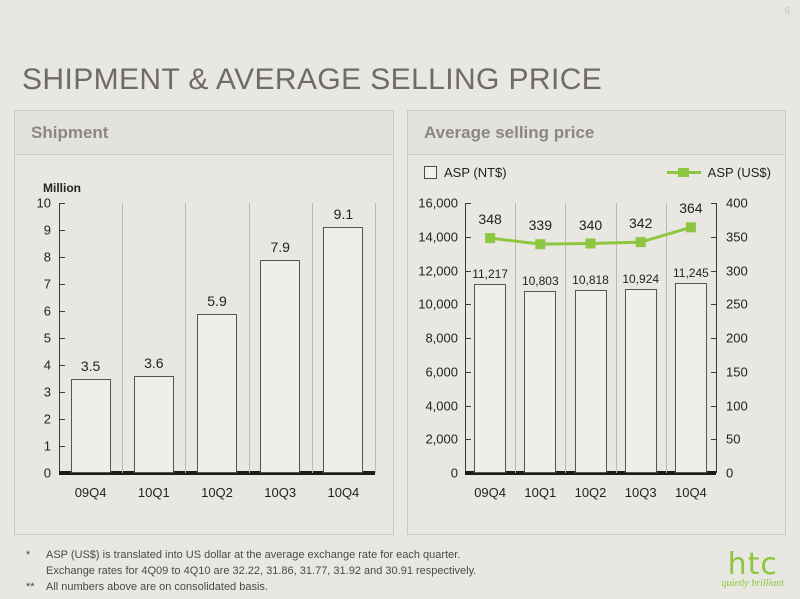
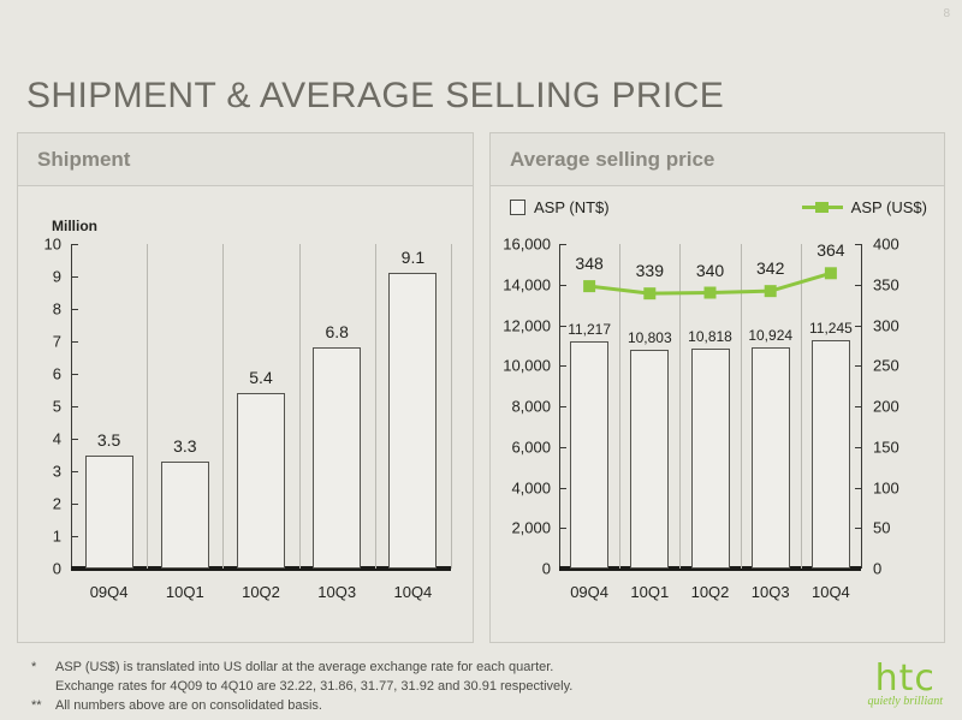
Shipment/10Q1: 3.6 -> 3.3
Shipment/10Q2: 5.9 -> 5.4
Shipment/10Q3: 7.9 -> 6.8
